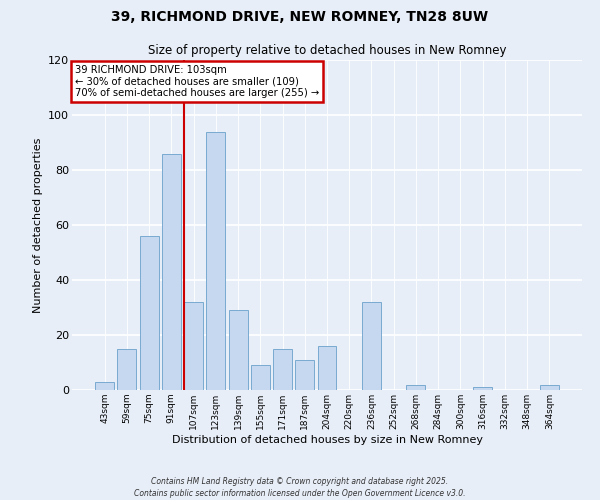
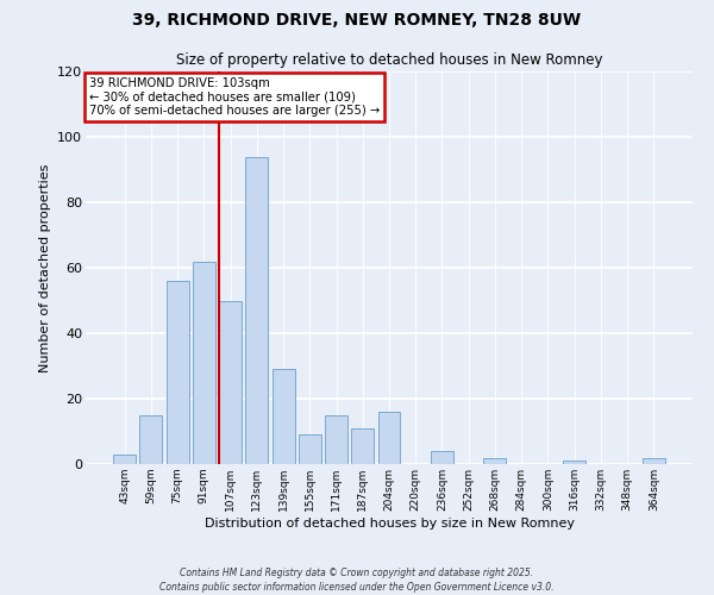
91sqm: 86 -> 62
107sqm: 32 -> 50
236sqm: 32 -> 4
